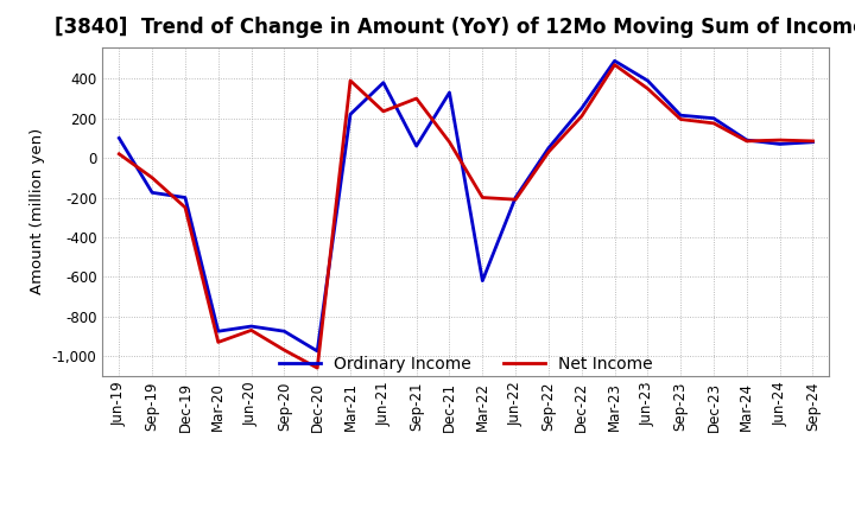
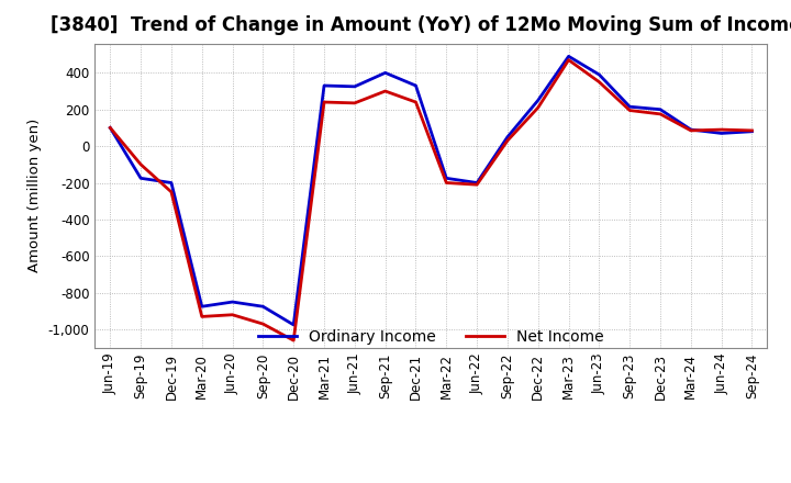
Net Income/Jun-19: 20 -> 100
Net Income/Jun-20: -870 -> -920
Ordinary Income/Mar-21: 220 -> 330
Net Income/Mar-21: 390 -> 240
Ordinary Income/Jun-21: 380 -> 320
Ordinary Income/Sep-21: 60 -> 400
Net Income/Dec-21: 80 -> 240
Ordinary Income/Mar-22: -620 -> -180
